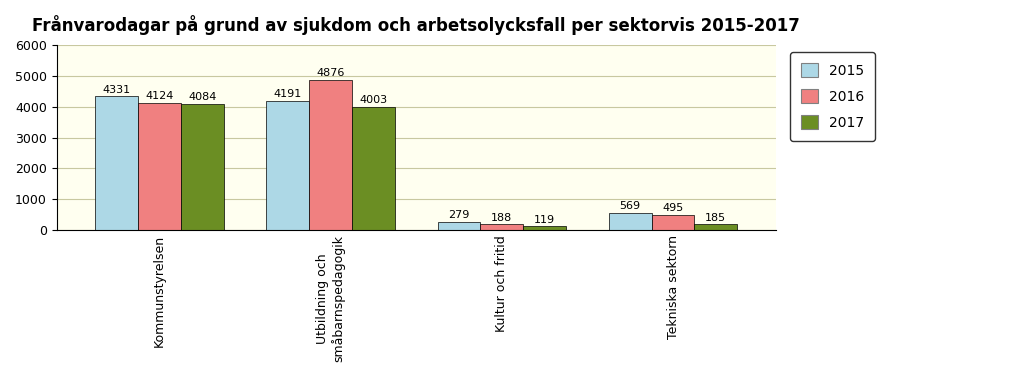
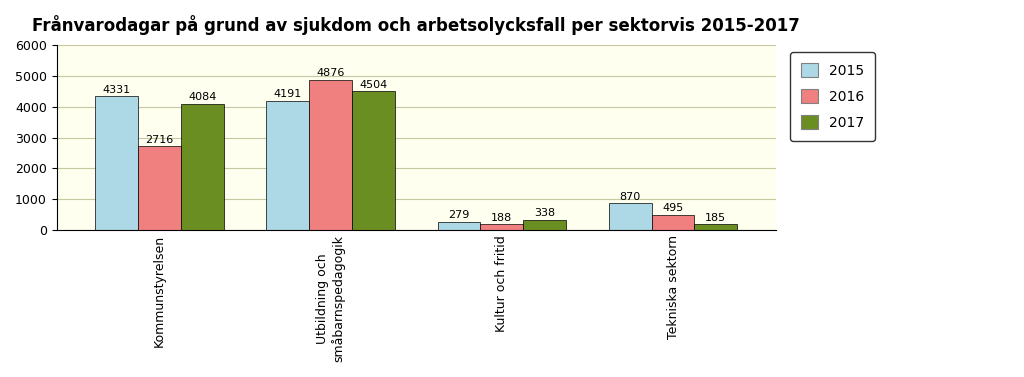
2016/Kommunstyrelsen: 4124 -> 2716
2017/Utbildning och småbarnspedagogik: 4003 -> 4504
2017/Kultur och fritid: 119 -> 338
2015/Tekniska sektorn: 569 -> 870
